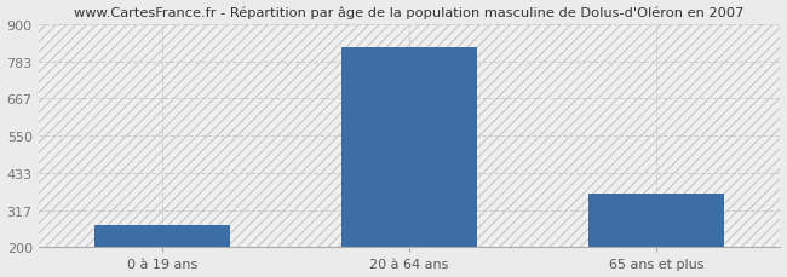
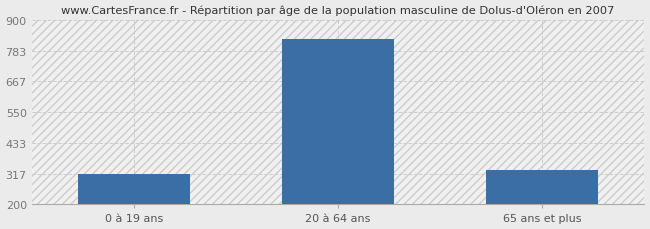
0 à 19 ans: 271 -> 315
65 ans et plus: 369 -> 330
